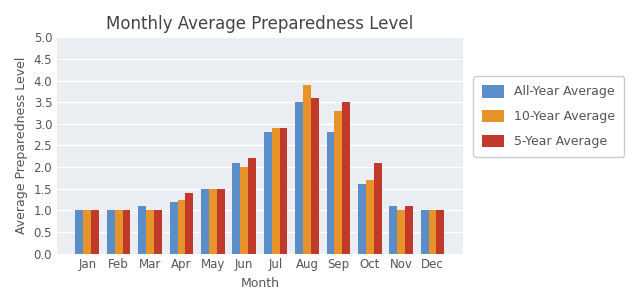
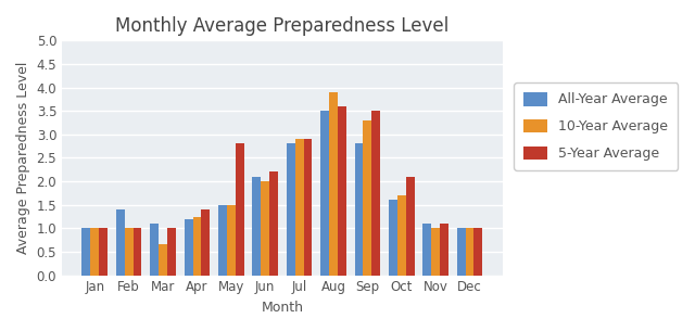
All-Year Average/Feb: 1.0 -> 1.4
10-Year Average/Mar: 1.00 -> 0.65
5-Year Average/May: 1.5 -> 2.8
